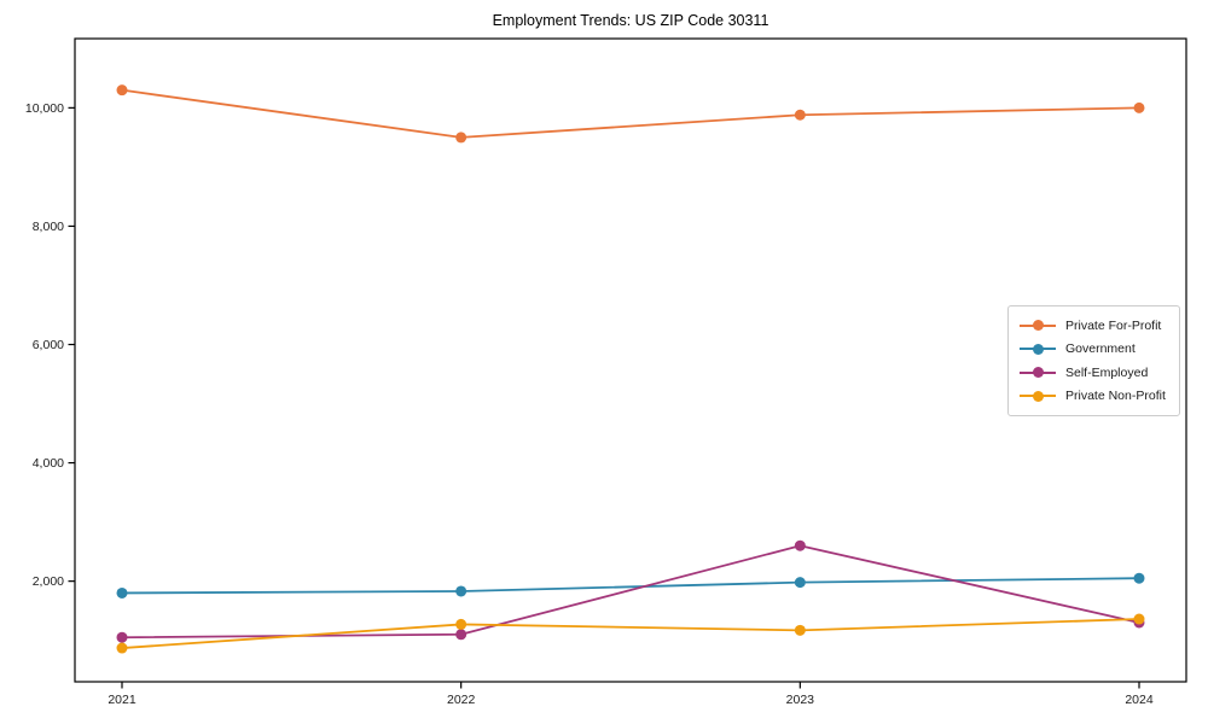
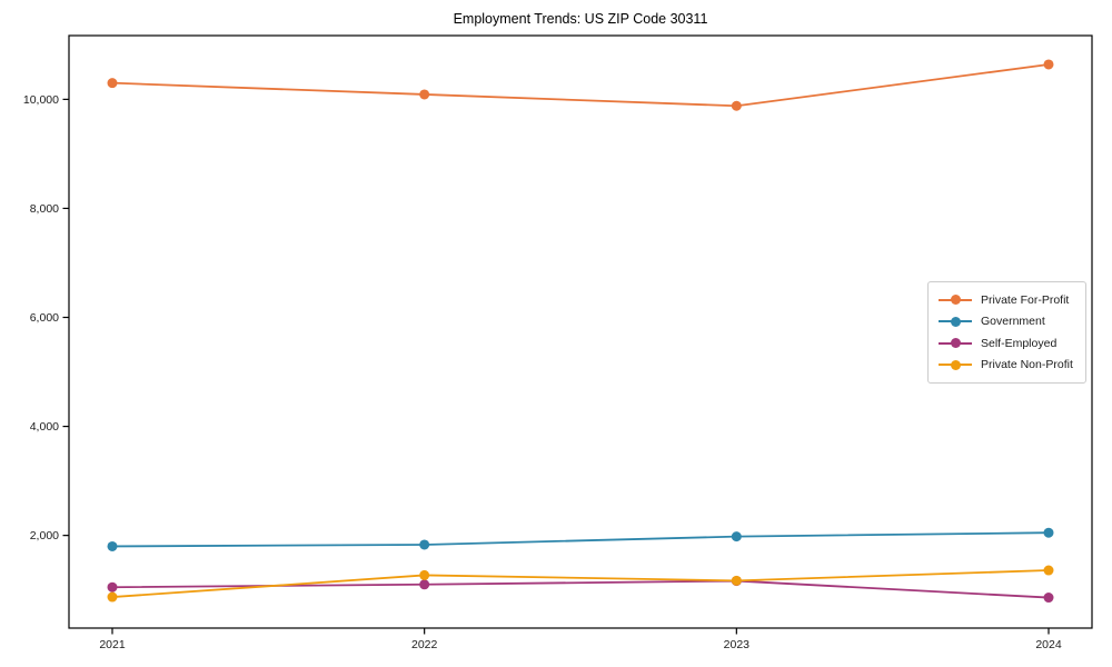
Private For-Profit/2022: 9500 -> 10100
Self-Employed/2023: 2600 -> 1200
Private For-Profit/2024: 10000 -> 10600
Self-Employed/2024: 1300 -> 900
